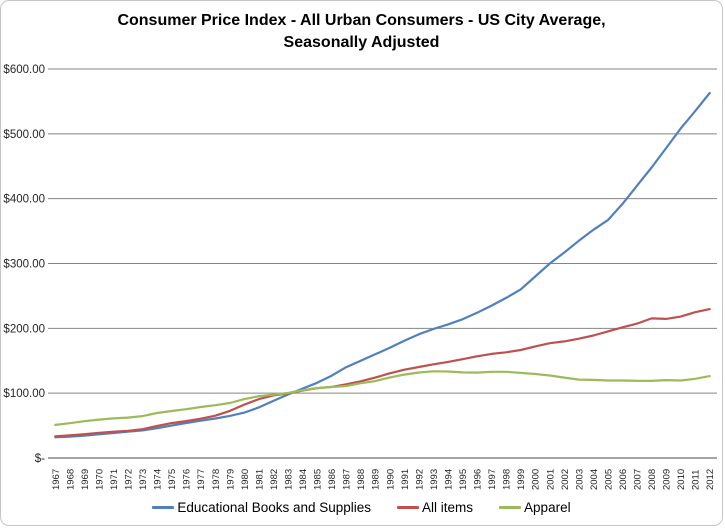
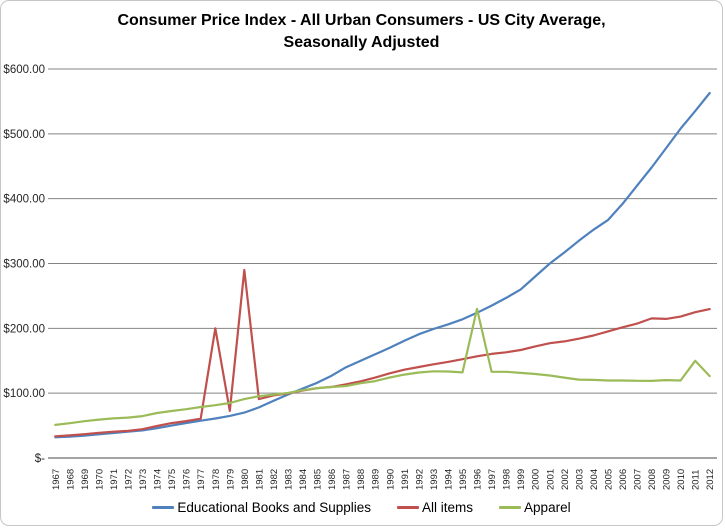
All items/1978: $70 -> $200
All items/1980: $80 -> $290
Apparel/1996: $130 -> $230
Apparel/2011: $120 -> $150
